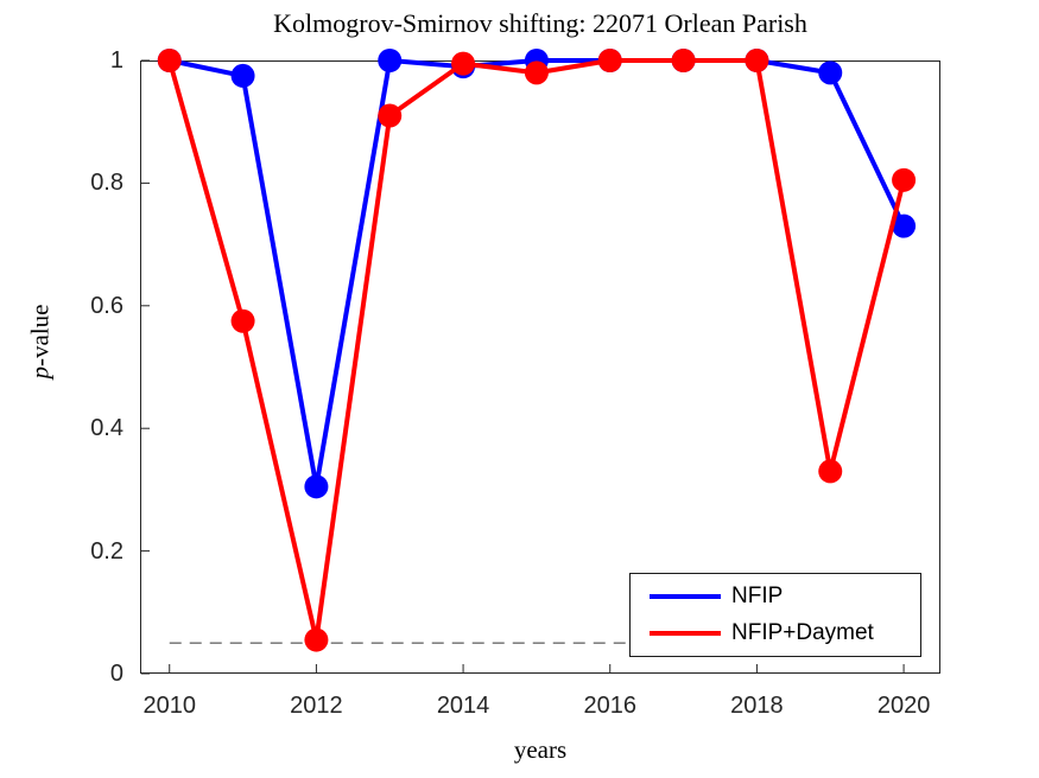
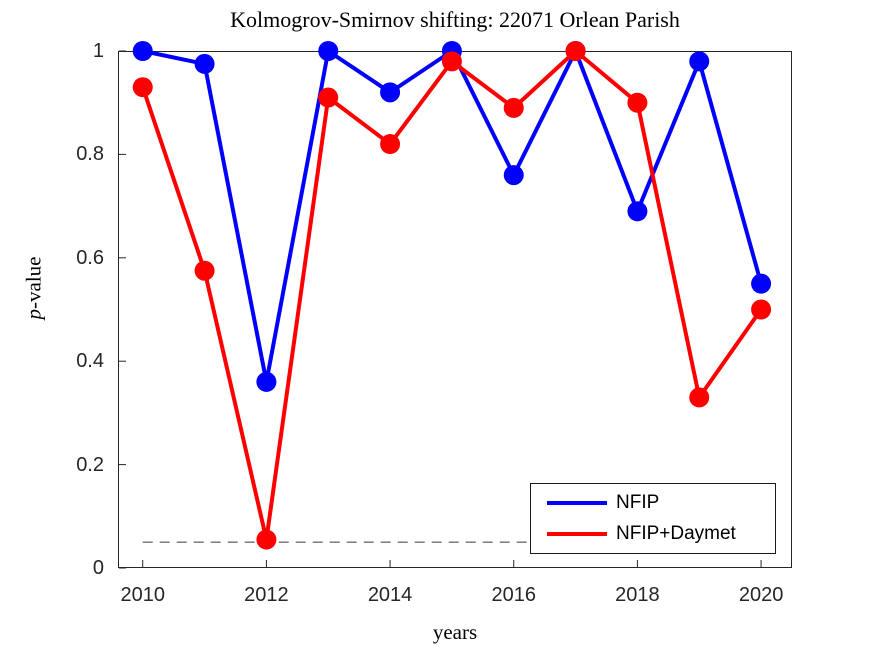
NFIP+Daymet/2010: 1.00 -> 0.93
NFIP/2012: 0.30 -> 0.36
NFIP/2014: 0.99 -> 0.92
NFIP+Daymet/2014: 0.99 -> 0.82
NFIP/2016: 1.00 -> 0.76
NFIP+Daymet/2016: 1.00 -> 0.89
NFIP/2018: 1.00 -> 0.69
NFIP+Daymet/2018: 1.00 -> 0.90
NFIP/2020: 0.73 -> 0.55
NFIP+Daymet/2020: 0.81 -> 0.50
